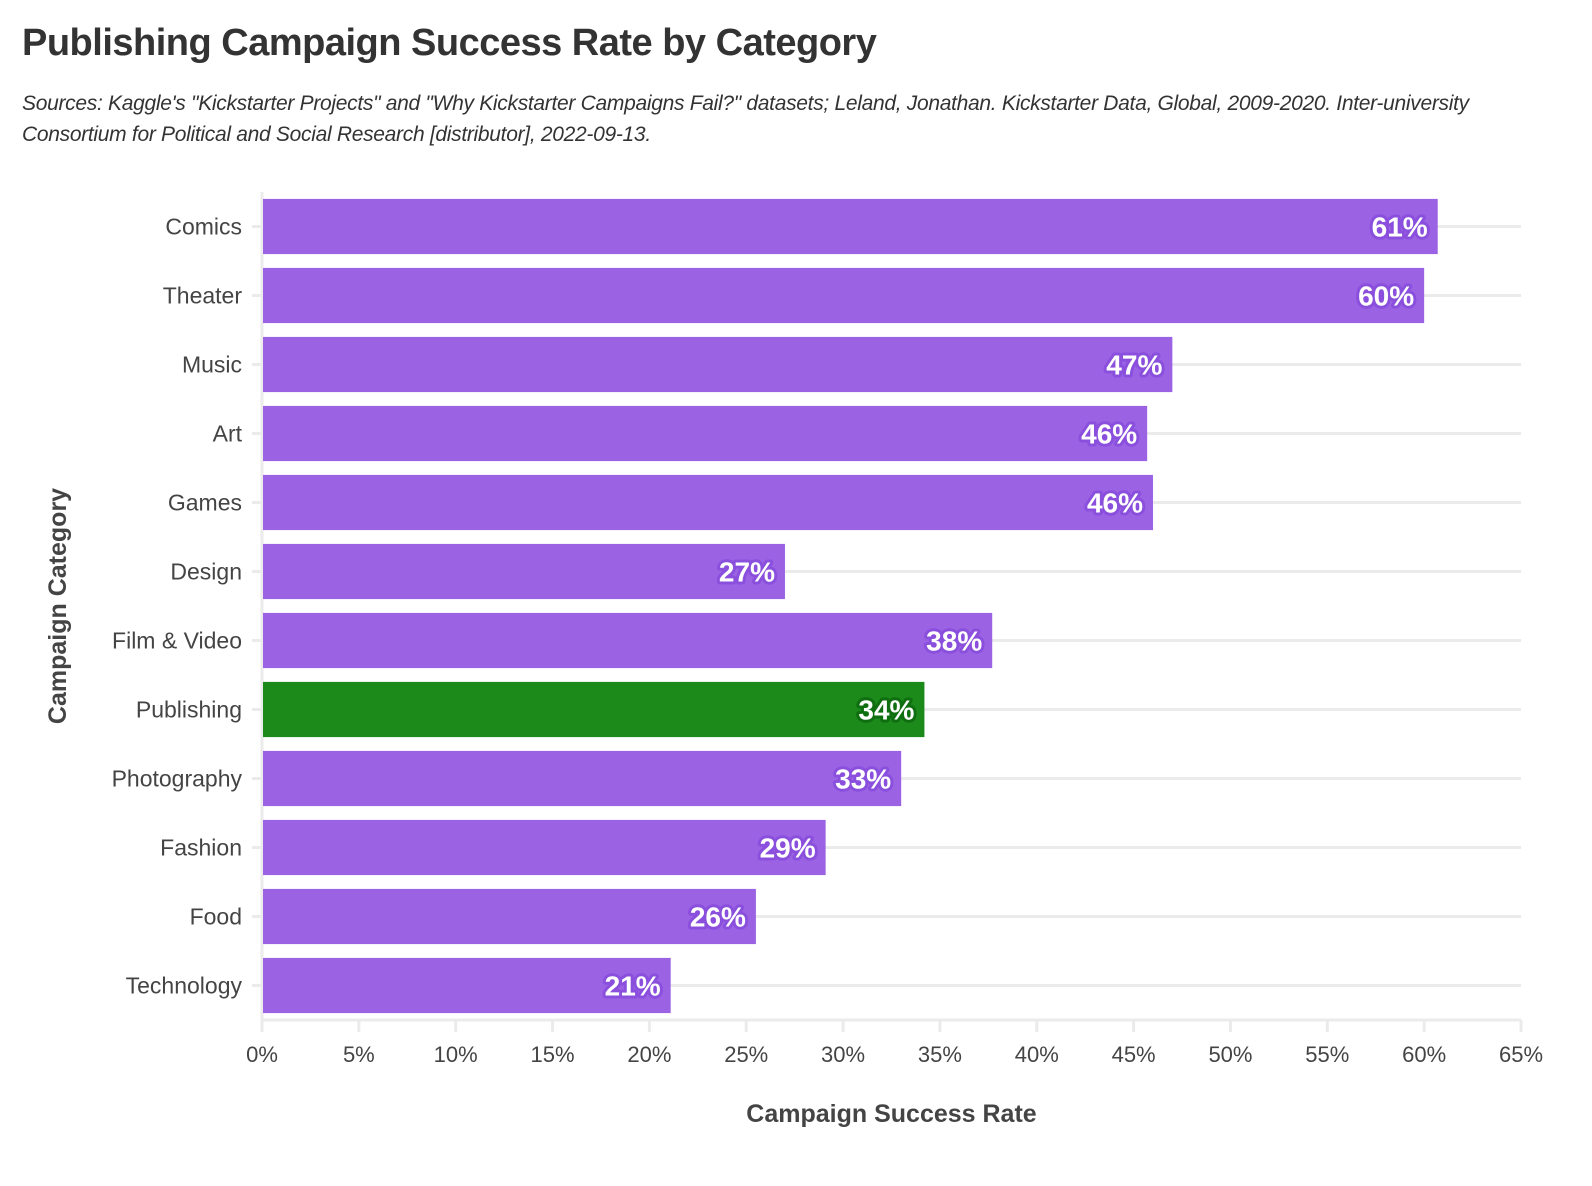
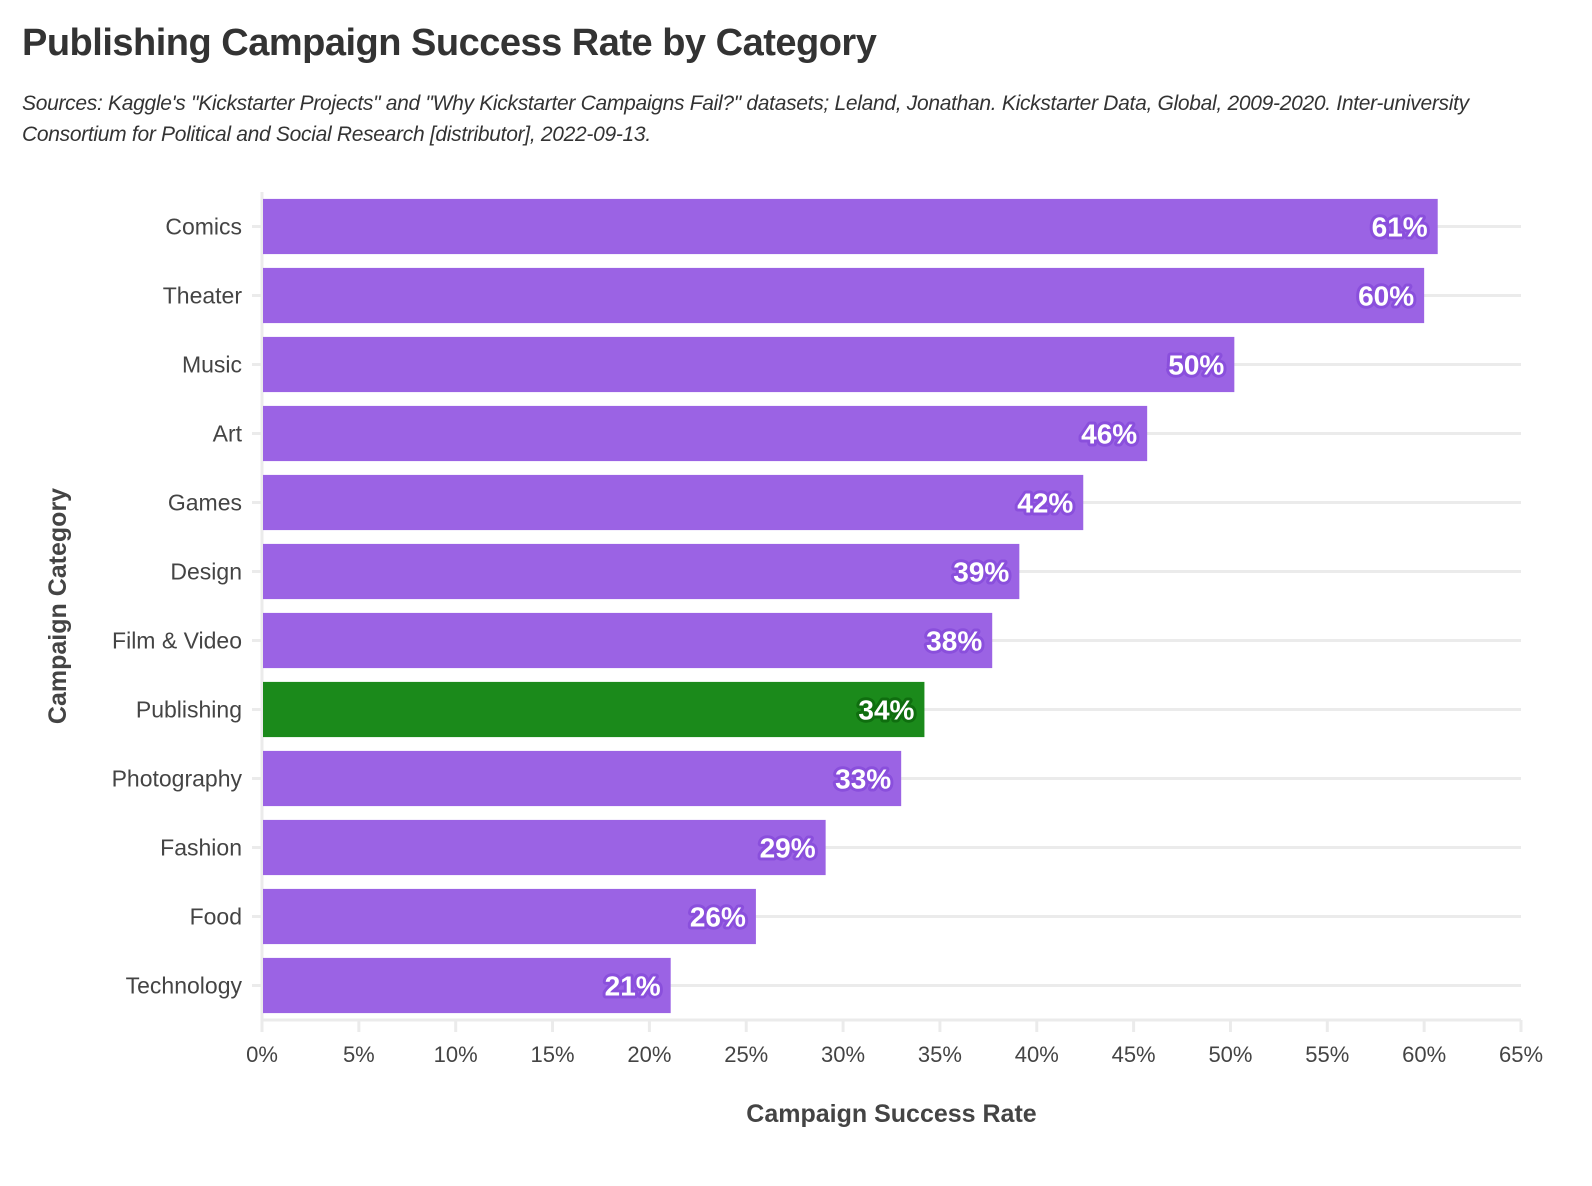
Music: 47% -> 50%
Games: 46% -> 42%
Design: 27% -> 39%
